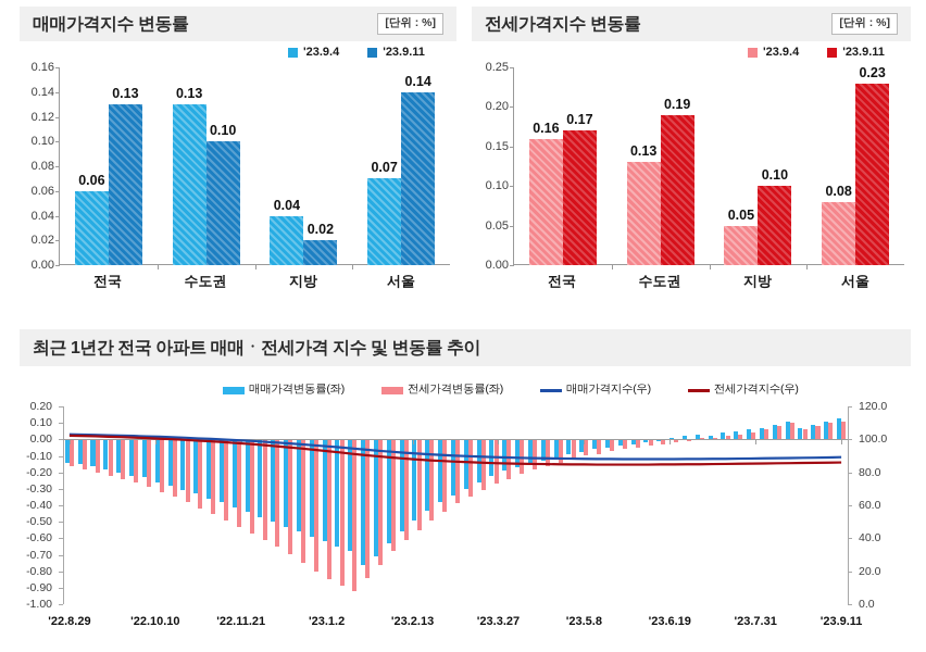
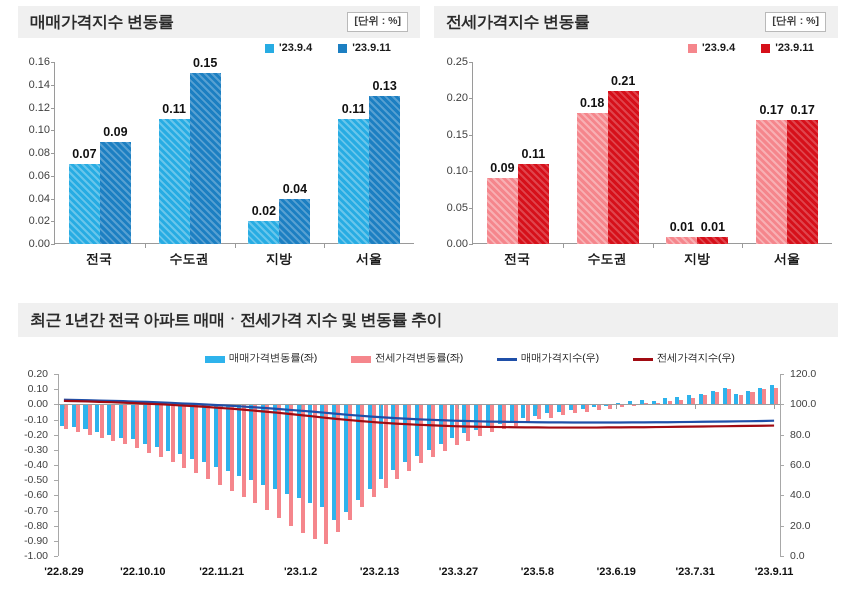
매매가격지수 변동률/'23.9.4/전국: 0.06 -> 0.07
매매가격지수 변동률/'23.9.11/전국: 0.13 -> 0.09
매매가격지수 변동률/'23.9.4/수도권: 0.13 -> 0.11
매매가격지수 변동률/'23.9.11/수도권: 0.10 -> 0.15
매매가격지수 변동률/'23.9.4/지방: 0.04 -> 0.02
매매가격지수 변동률/'23.9.11/지방: 0.02 -> 0.04
매매가격지수 변동률/'23.9.4/서울: 0.07 -> 0.11
매매가격지수 변동률/'23.9.11/서울: 0.14 -> 0.13
전세가격지수 변동률/'23.9.4/전국: 0.16 -> 0.09
전세가격지수 변동률/'23.9.11/전국: 0.17 -> 0.11
전세가격지수 변동률/'23.9.4/수도권: 0.13 -> 0.18
전세가격지수 변동률/'23.9.11/수도권: 0.19 -> 0.21
전세가격지수 변동률/'23.9.4/지방: 0.05 -> 0.01
전세가격지수 변동률/'23.9.11/지방: 0.10 -> 0.01
전세가격지수 변동률/'23.9.4/서울: 0.08 -> 0.17
전세가격지수 변동률/'23.9.11/서울: 0.23 -> 0.17
